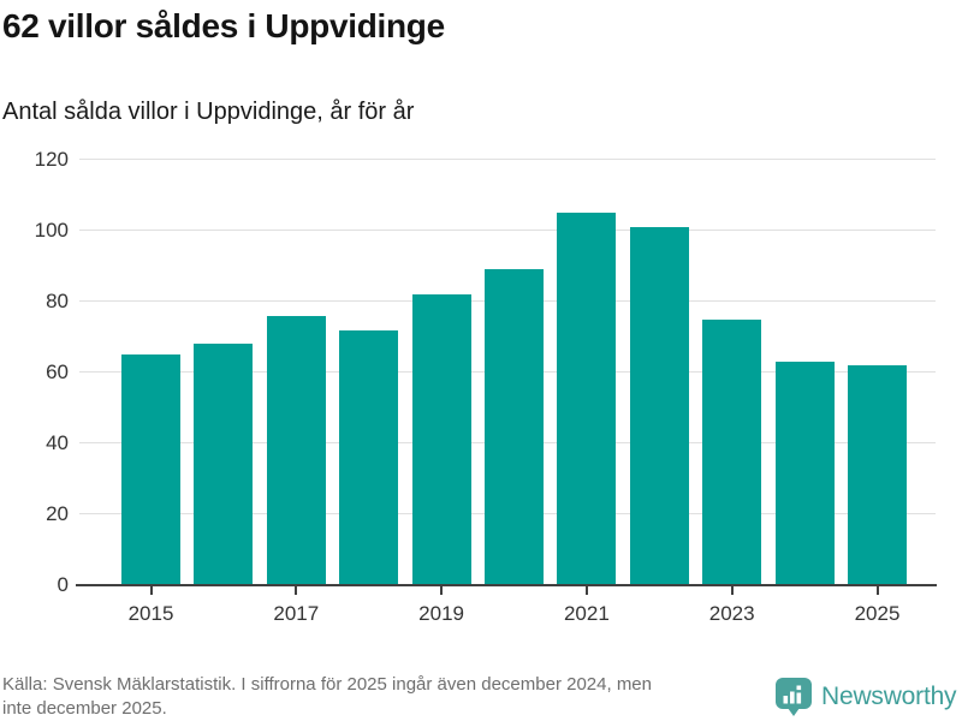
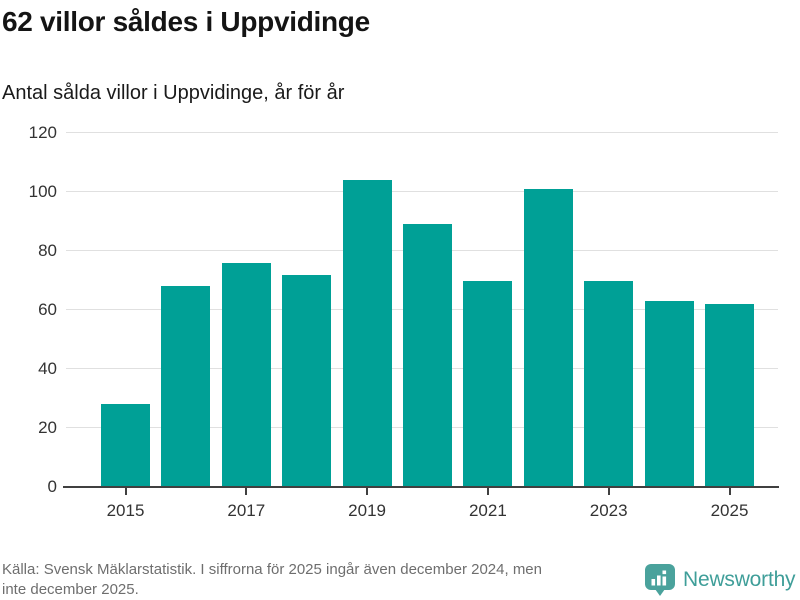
2015: 65 -> 28
2019: 82 -> 104
2021: 105 -> 70
2023: 75 -> 70
